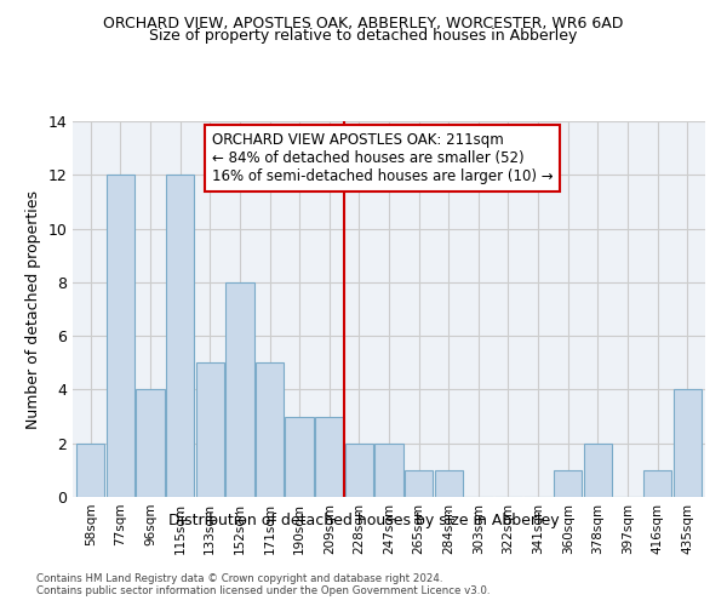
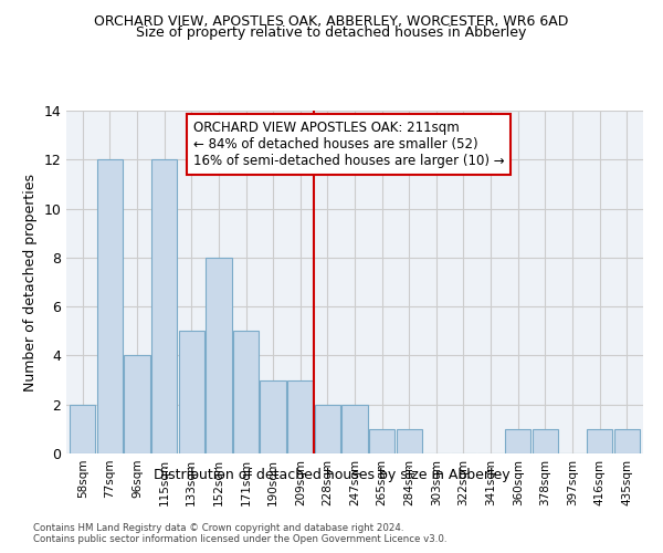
378sqm: 2 -> 1
435sqm: 4 -> 1
